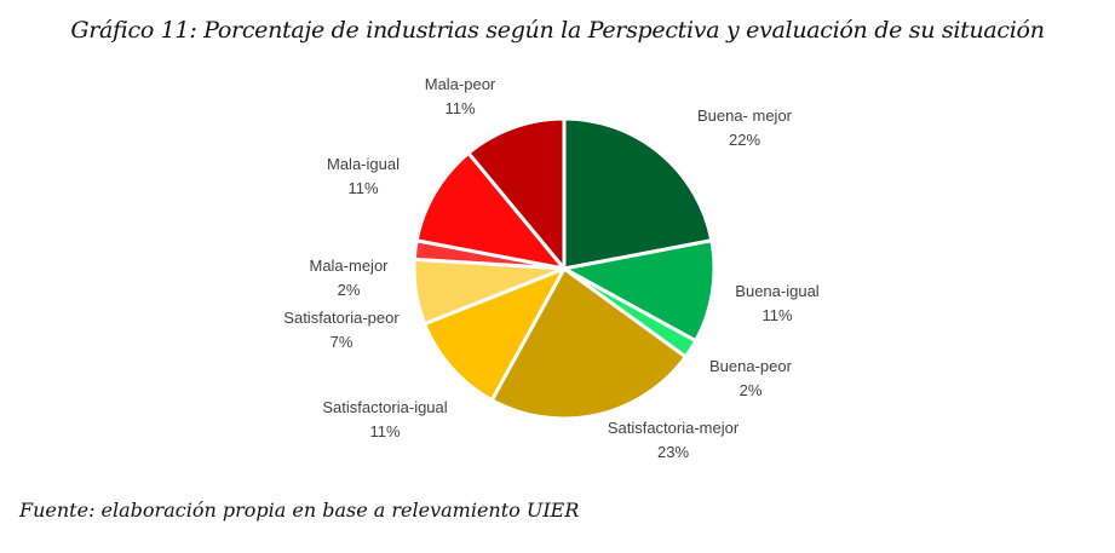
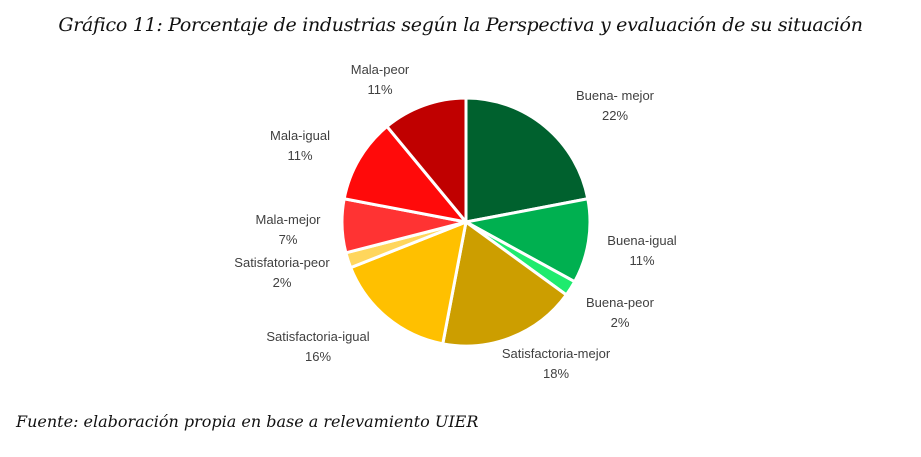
Satisfactoria-mejor: 23% -> 18%
Satisfactoria-igual: 11% -> 16%
Satisfatoria-peor: 7% -> 2%
Mala-mejor: 2% -> 7%
